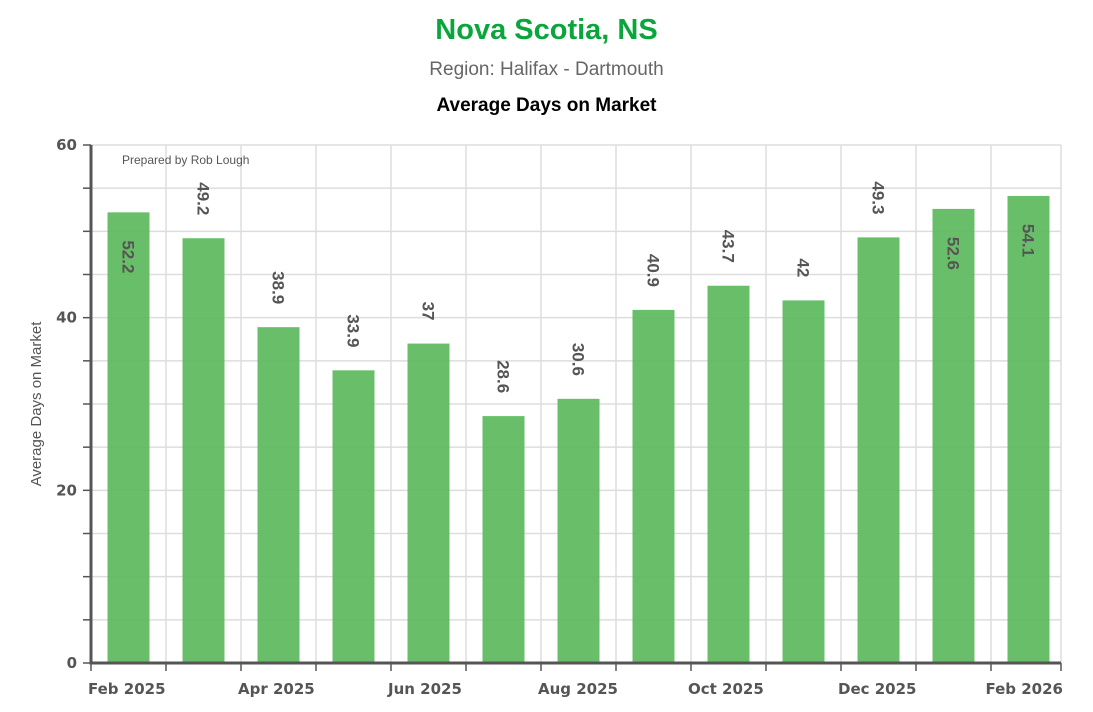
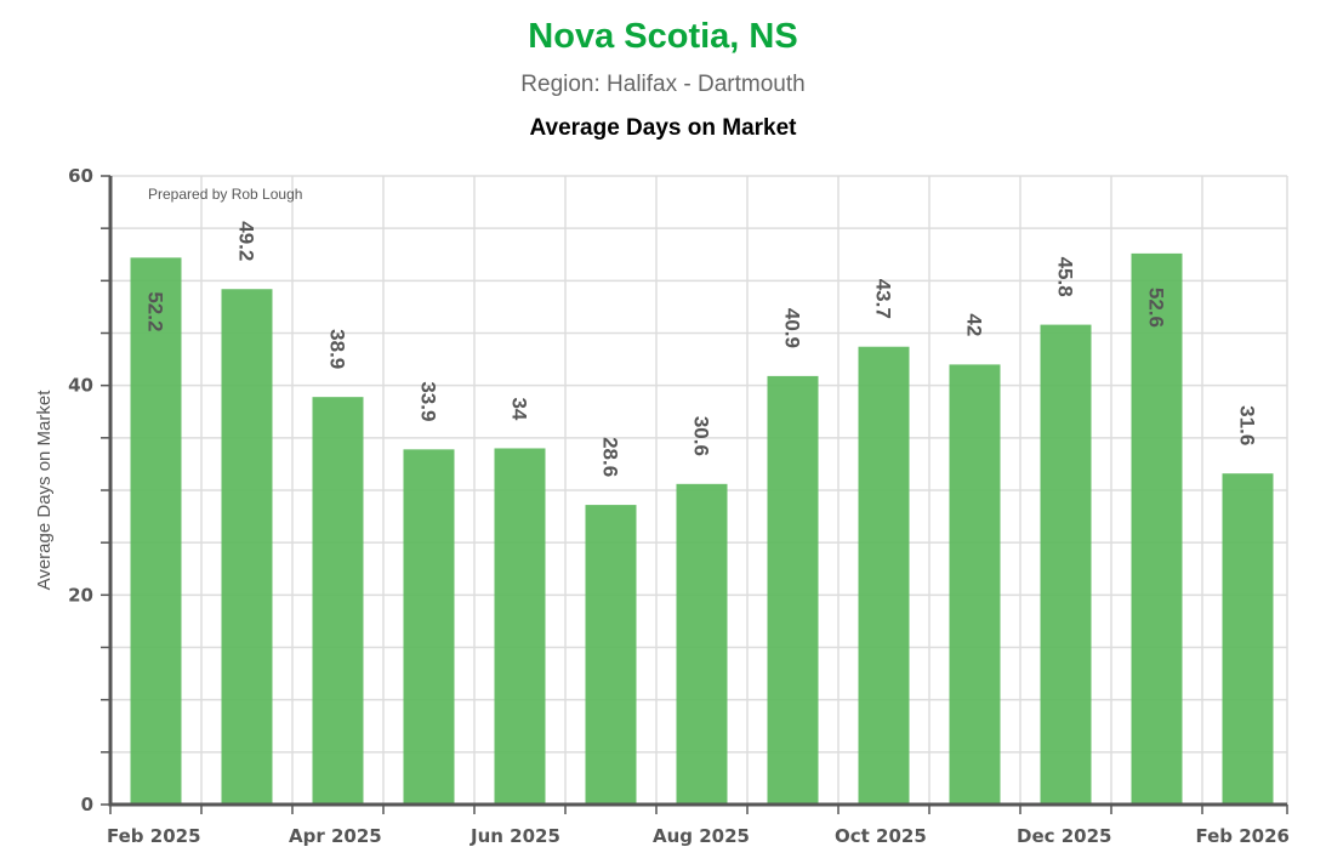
Jun 2025: 37 -> 34
Dec 2025: 49.3 -> 45.8
Feb 2026: 54.1 -> 31.6
